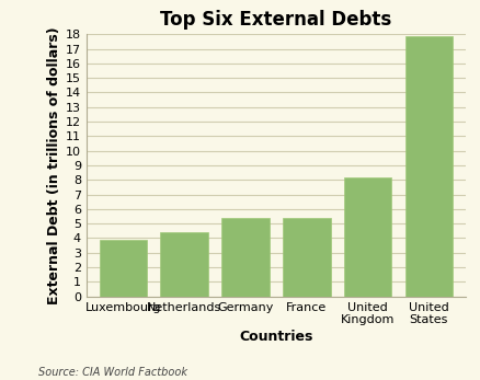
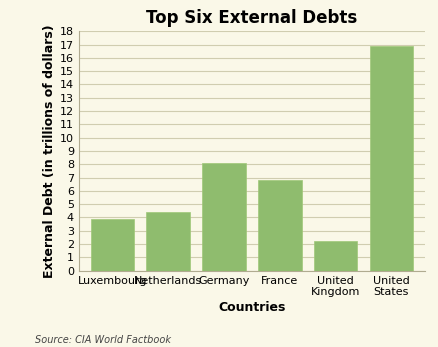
Germany: 5.3 -> 8.1
France: 5.4 -> 6.8
United Kingdom: 8.2 -> 2.2
United States: 17.9 -> 16.9
